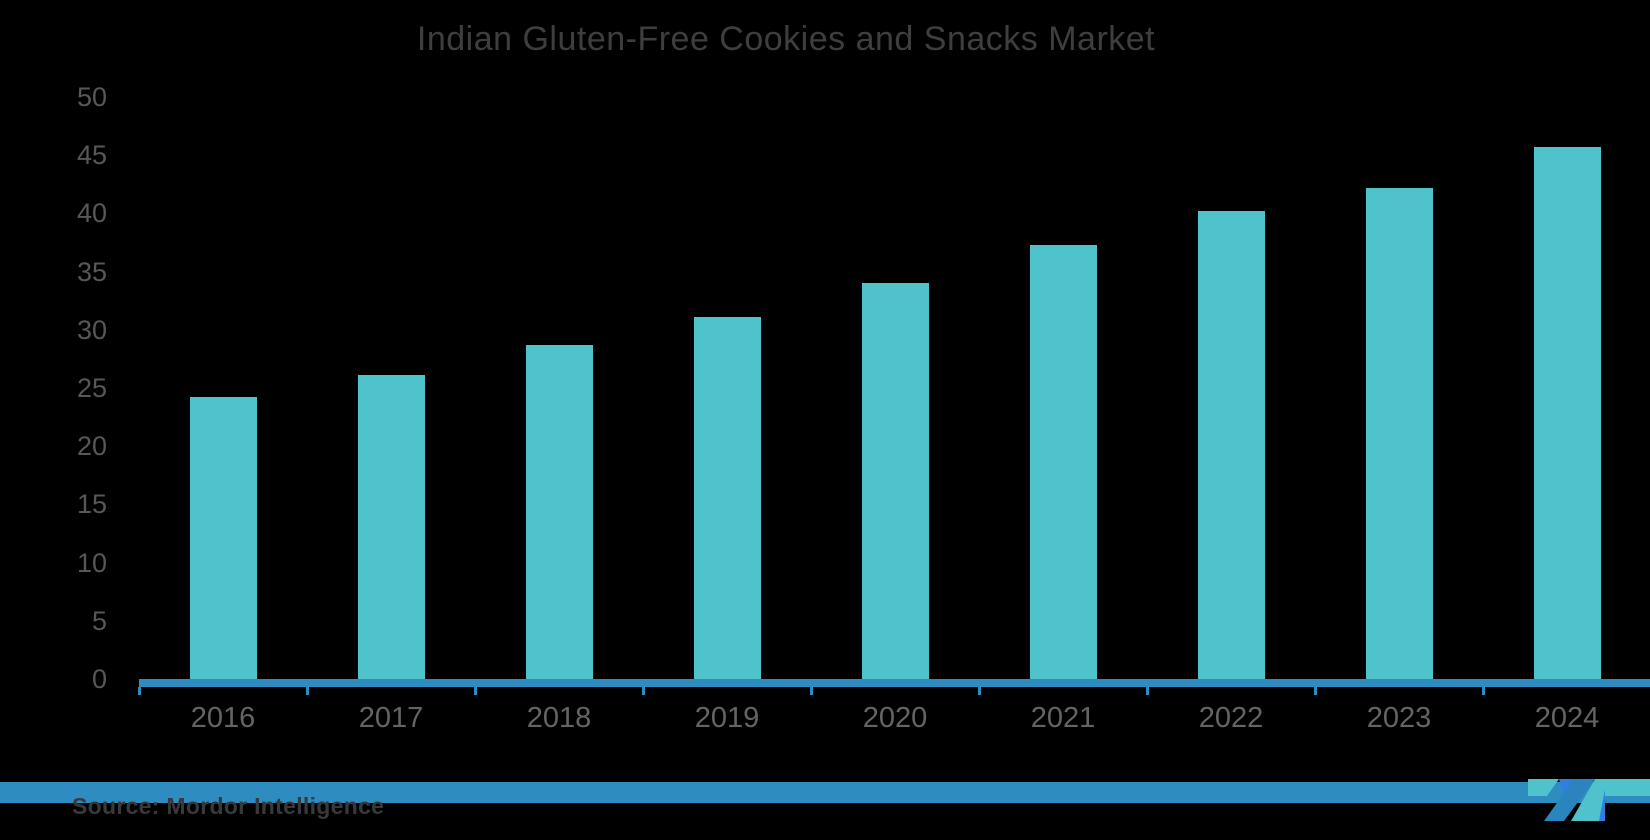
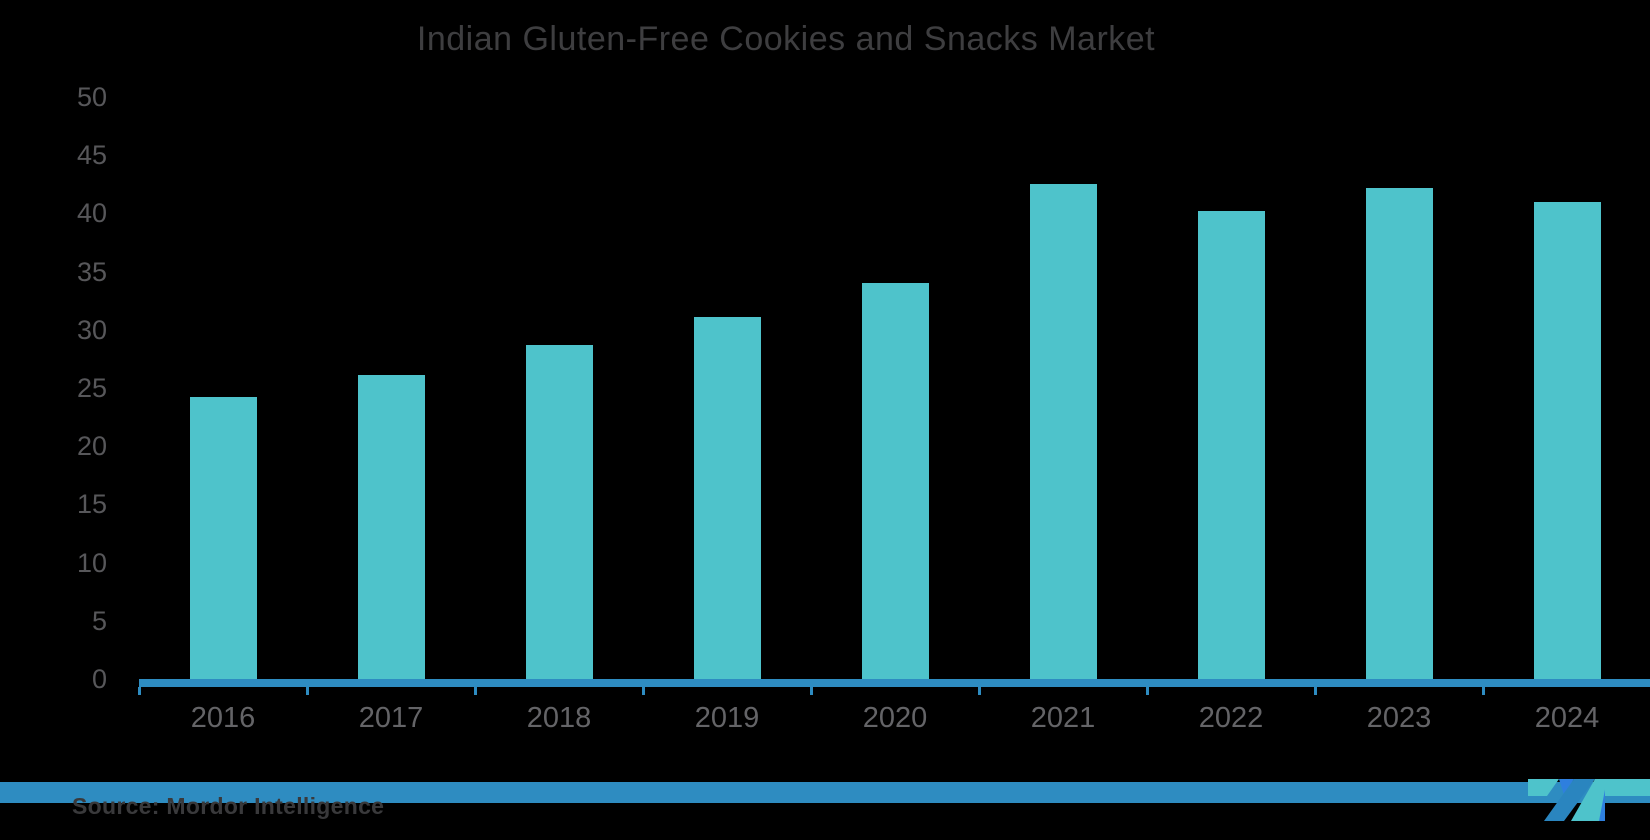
2021: 37.3 -> 42.5
2024: 45.7 -> 41.0
